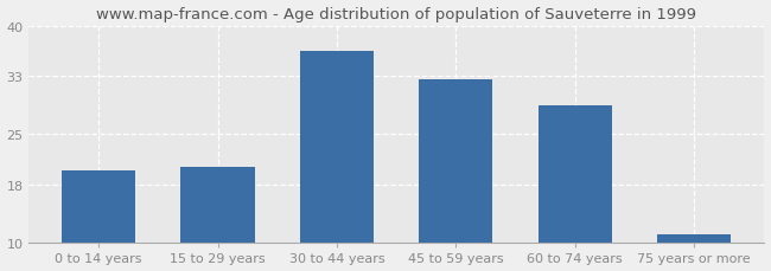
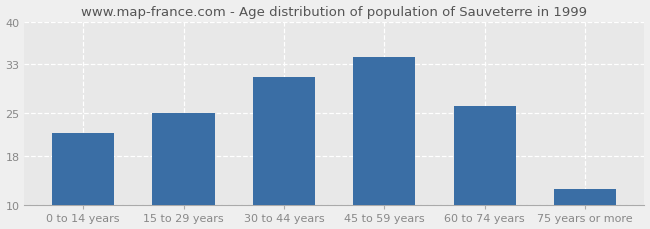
0 to 14 years: 20.0 -> 21.8
15 to 29 years: 20.5 -> 25.0
30 to 44 years: 36.5 -> 31.0
45 to 59 years: 32.5 -> 34.2
60 to 74 years: 29.0 -> 26.2
75 years or more: 11.2 -> 12.6
